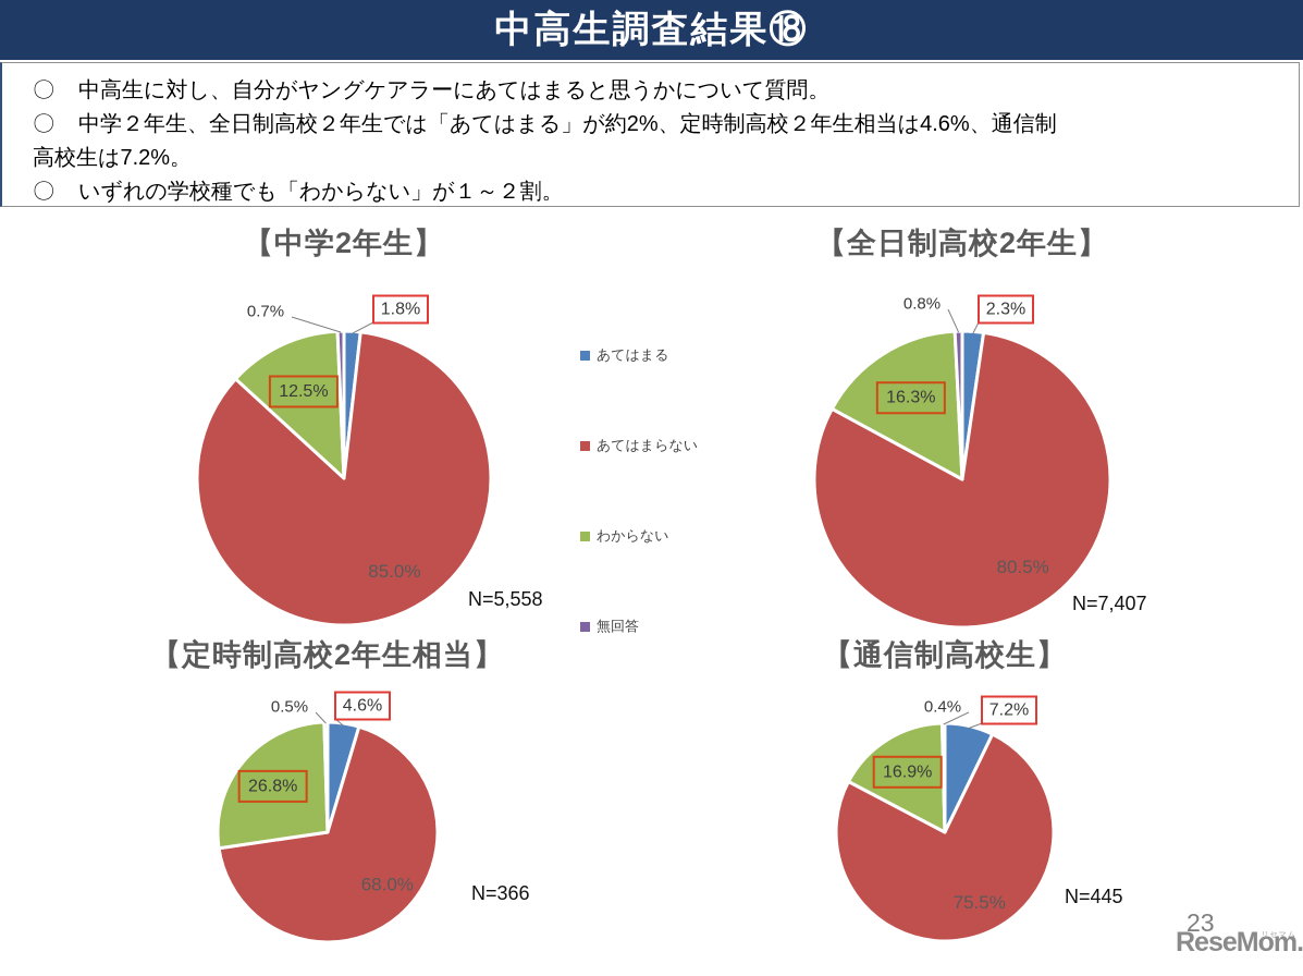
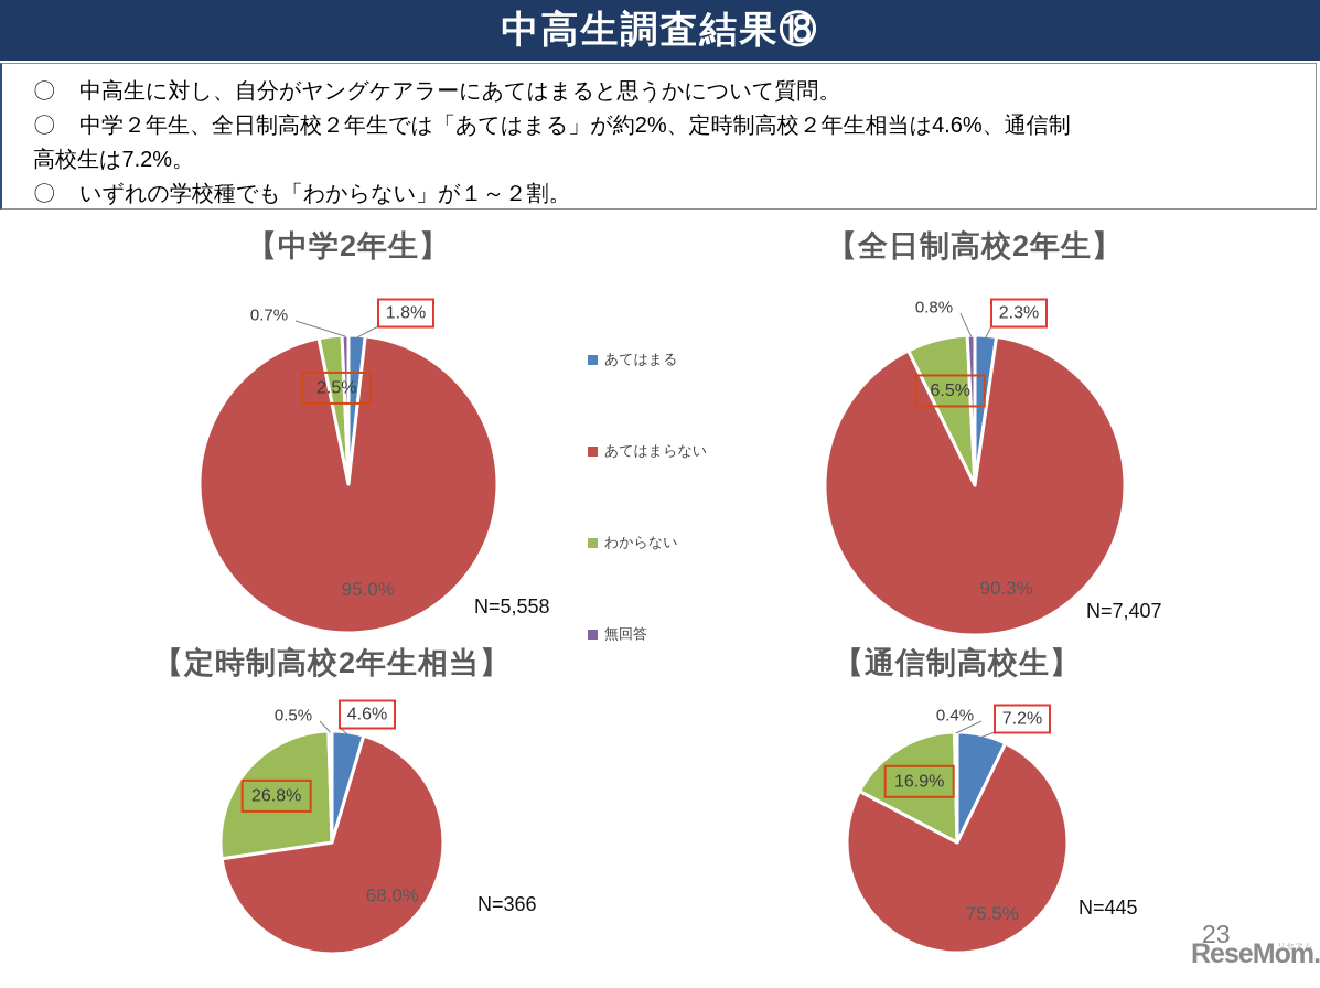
【中学2年生】/あてはまらない: 85.0% -> 95.0%
【中学2年生】/わからない: 12.5% -> 2.5%
【全日制高校2年生】/あてはまらない: 80.5% -> 90.3%
【全日制高校2年生】/わからない: 16.3% -> 6.5%
